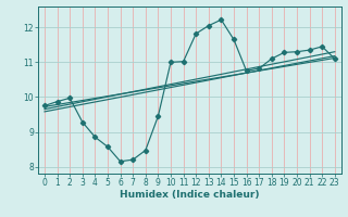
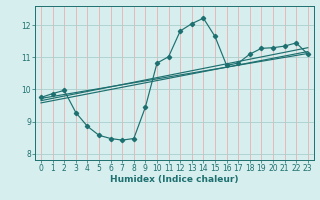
6: 8.15 -> 8.47
7: 8.20 -> 8.42
10: 11.00 -> 10.82
